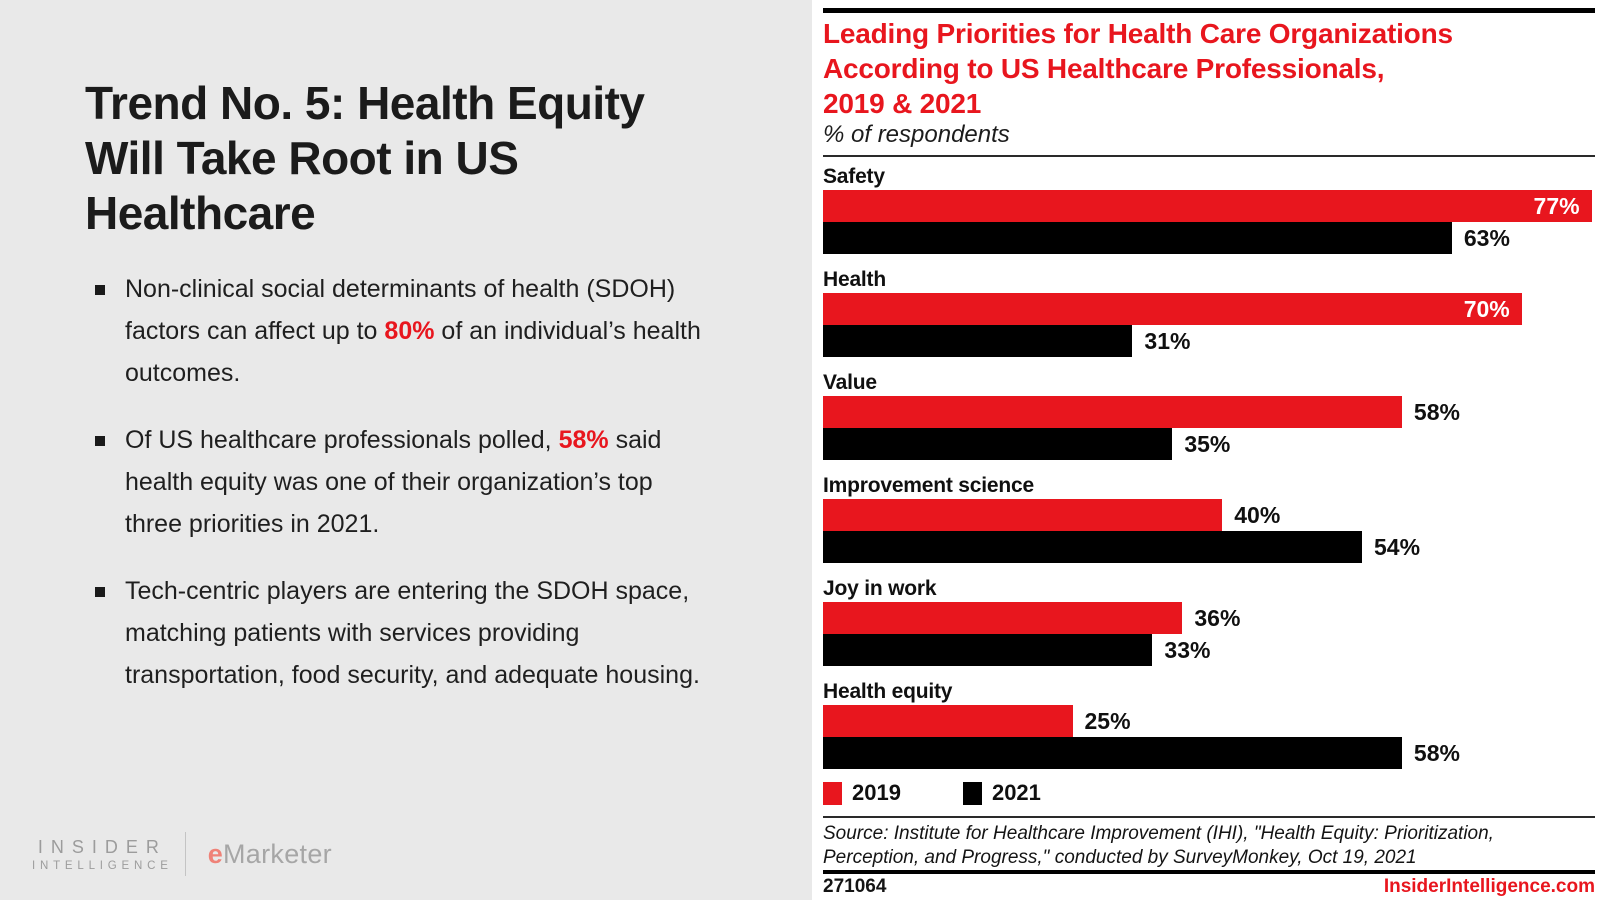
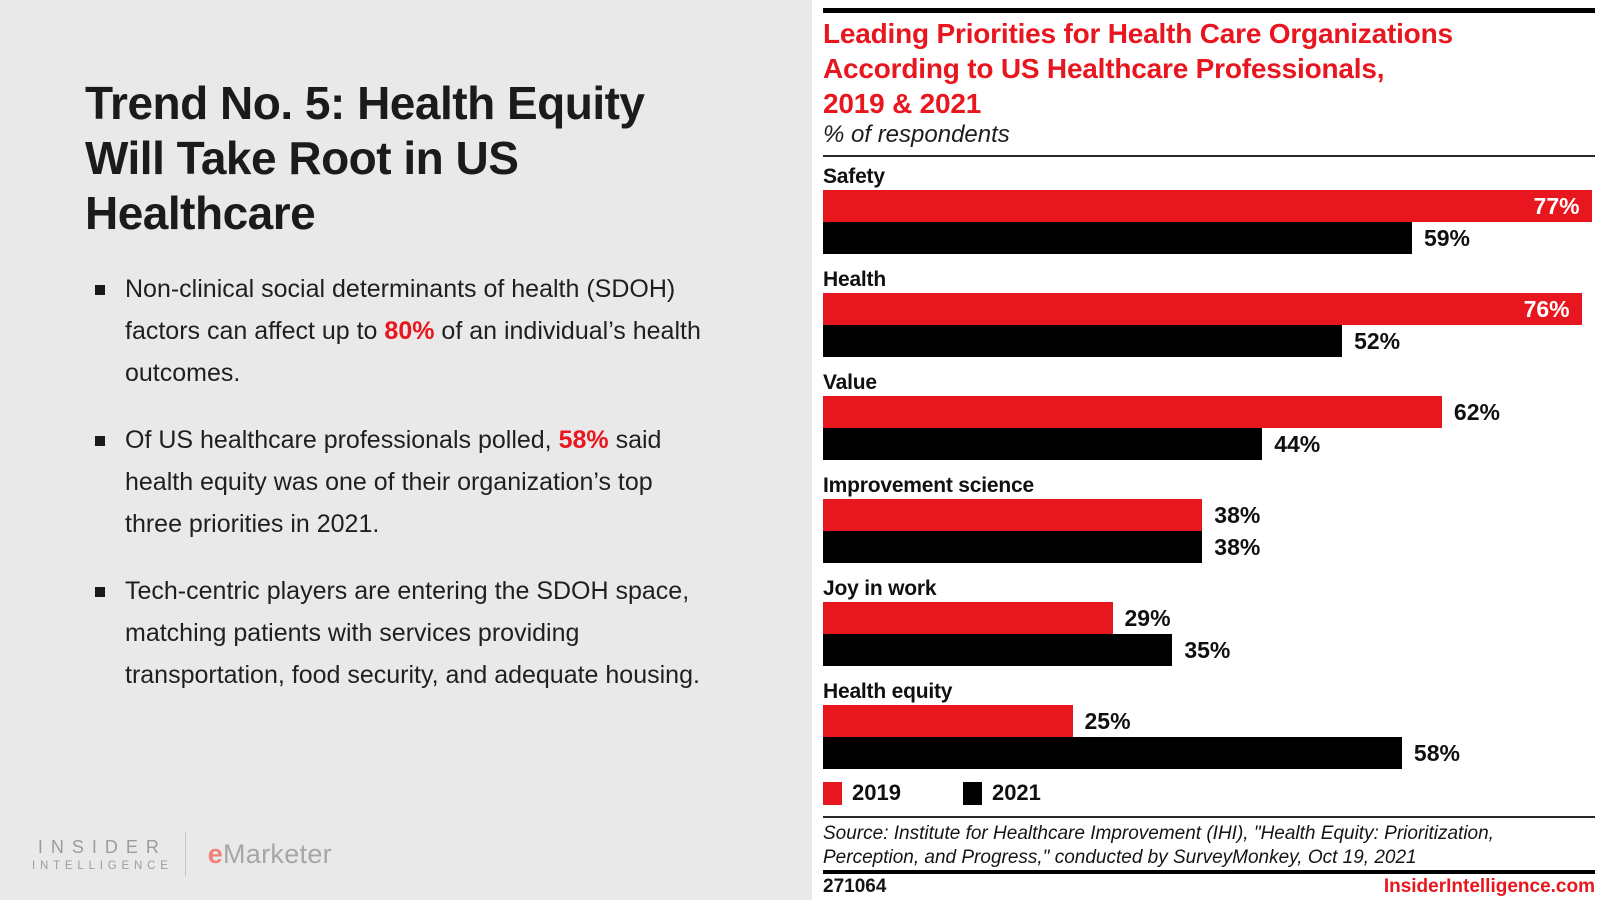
2021/Safety: 63% -> 59%
2019/Health: 70% -> 76%
2021/Health: 31% -> 52%
2019/Value: 58% -> 62%
2021/Value: 35% -> 44%
2019/Improvement science: 40% -> 38%
2021/Improvement science: 54% -> 38%
2019/Joy in work: 36% -> 29%
2021/Joy in work: 33% -> 35%
